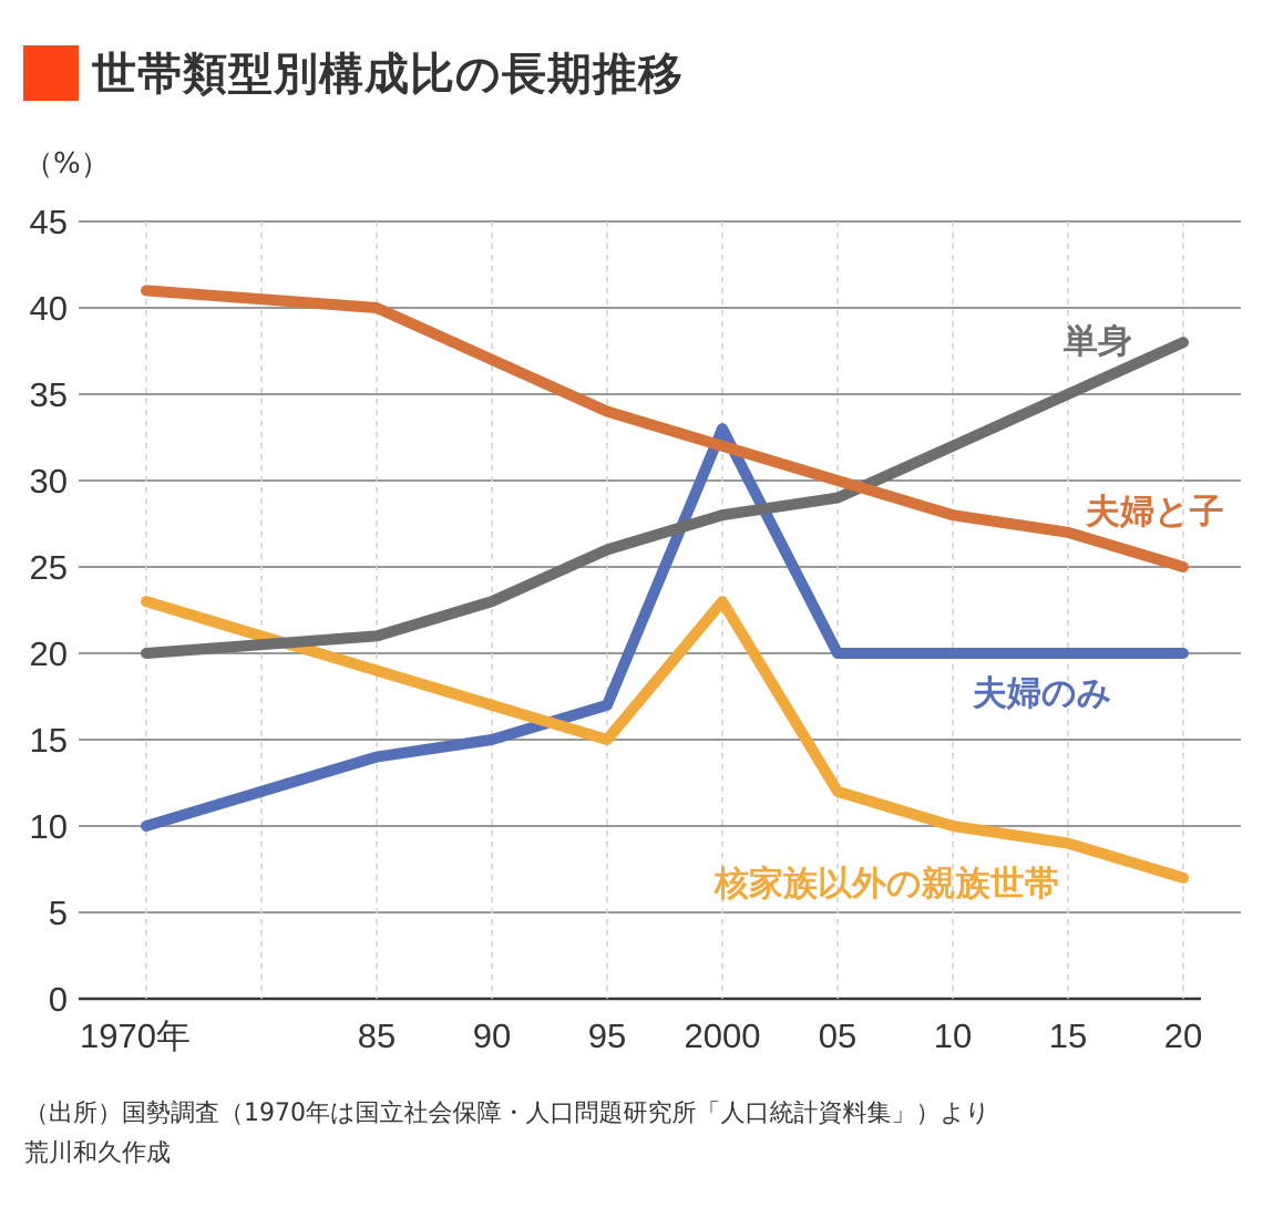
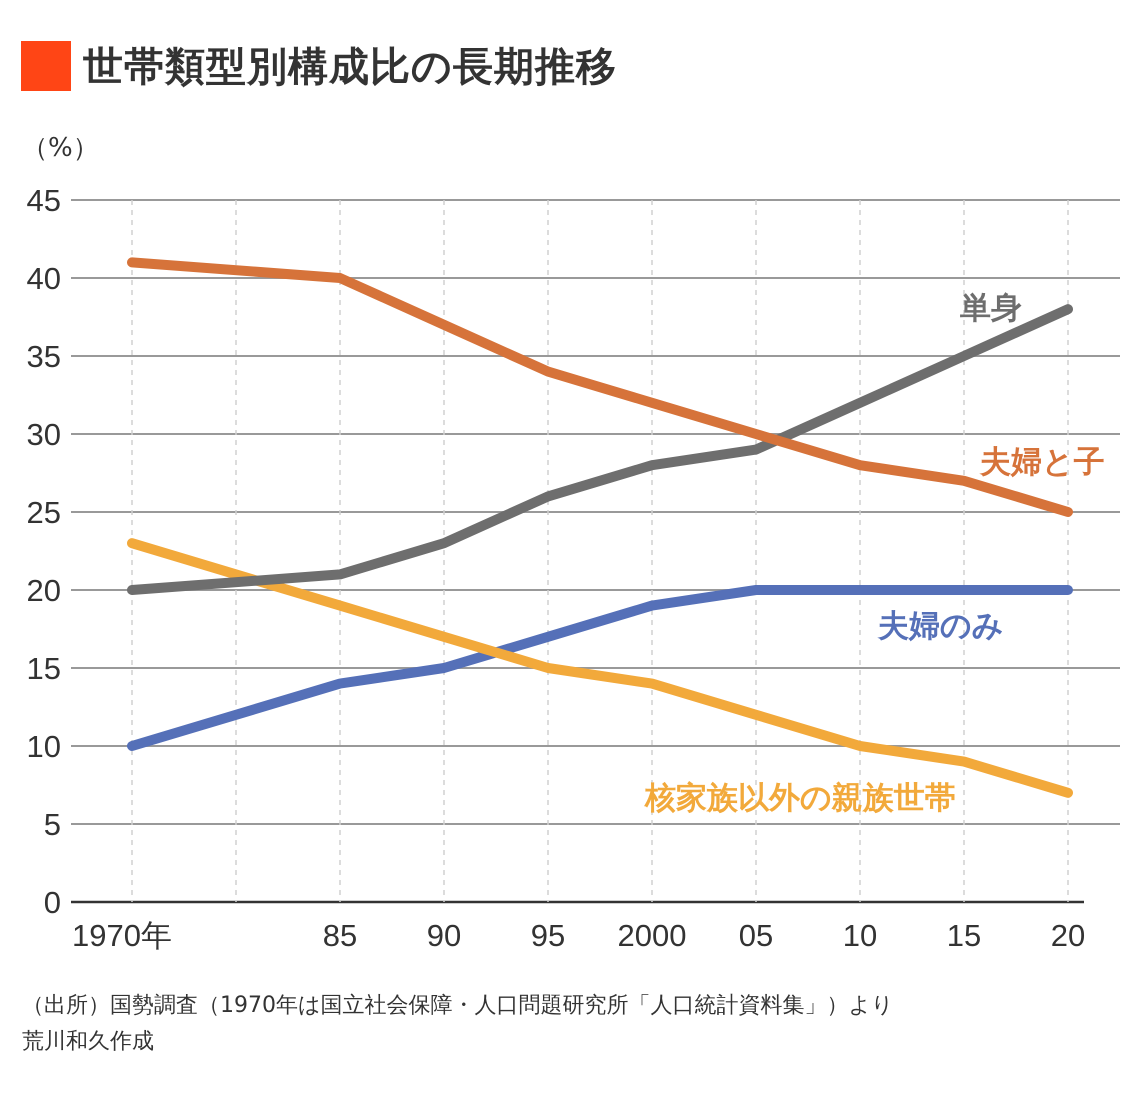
夫婦のみ/2000: 33 -> 19
核家族以外の親族世帯/2000: 23 -> 14
